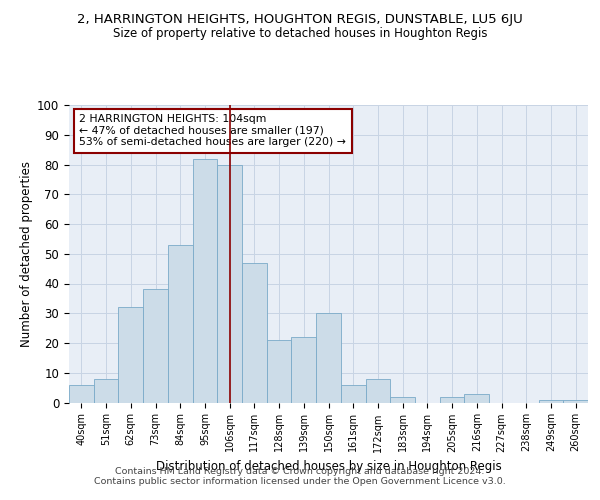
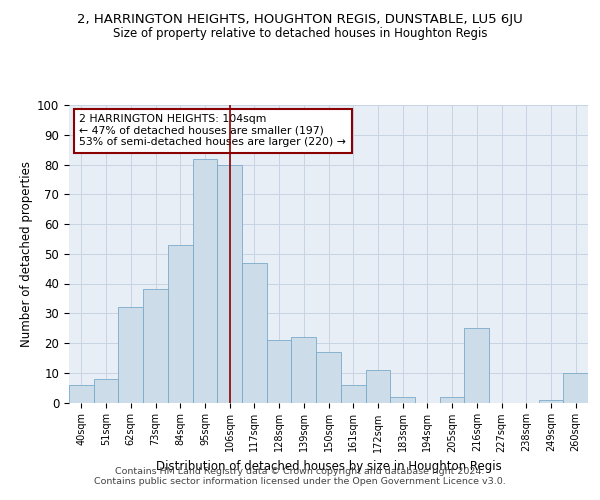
150sqm: 30 -> 17
172sqm: 8 -> 11
216sqm: 3 -> 25
260sqm: 1 -> 10
